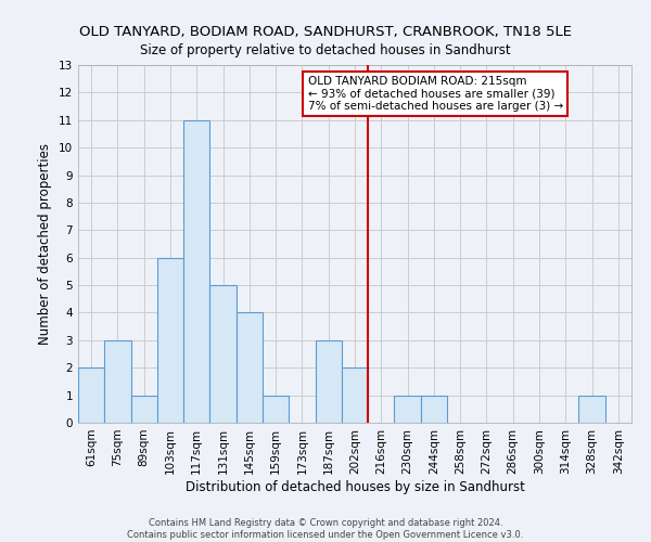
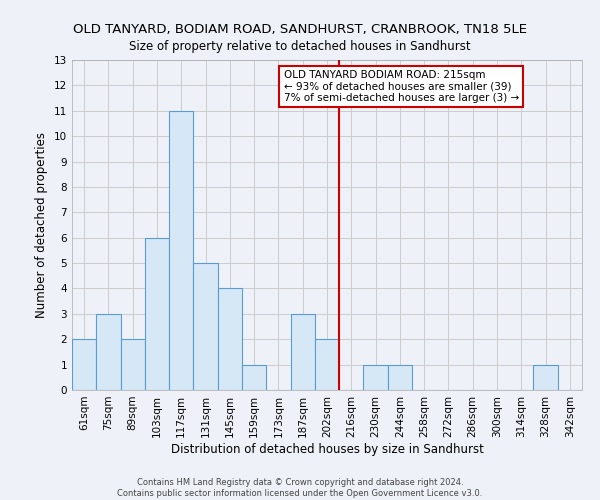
89sqm: 1 -> 2
